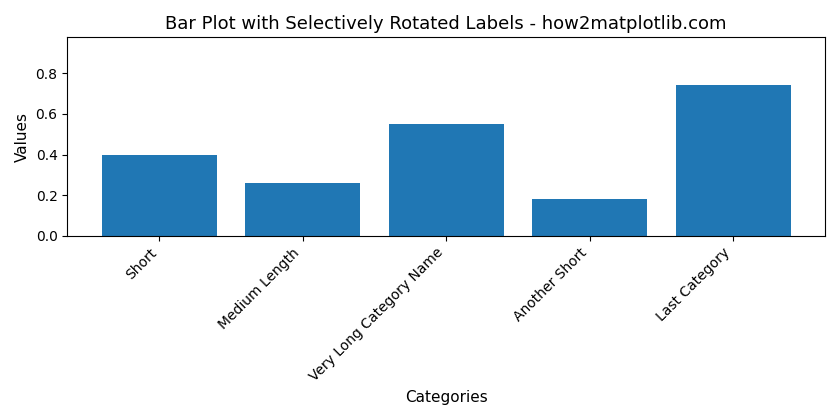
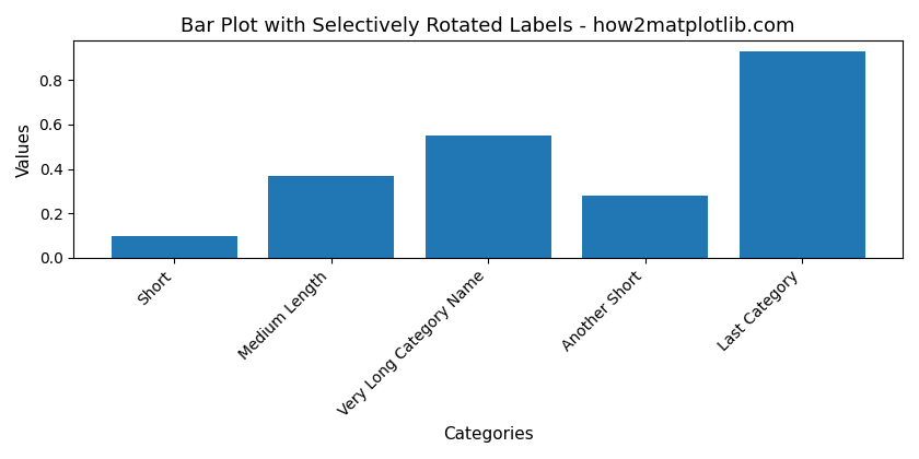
Short: 0.40 -> 0.10
Medium Length: 0.26 -> 0.37
Another Short: 0.18 -> 0.28
Last Category: 0.74 -> 0.93
